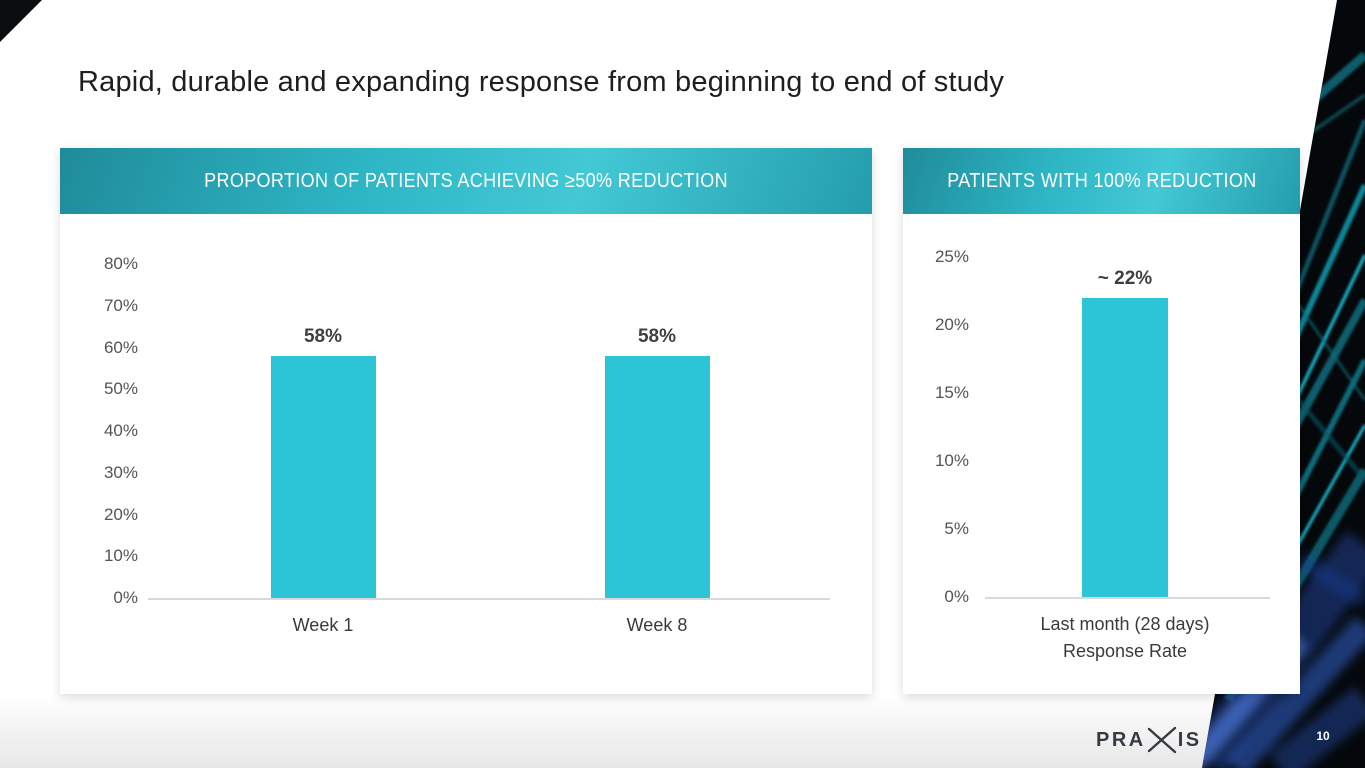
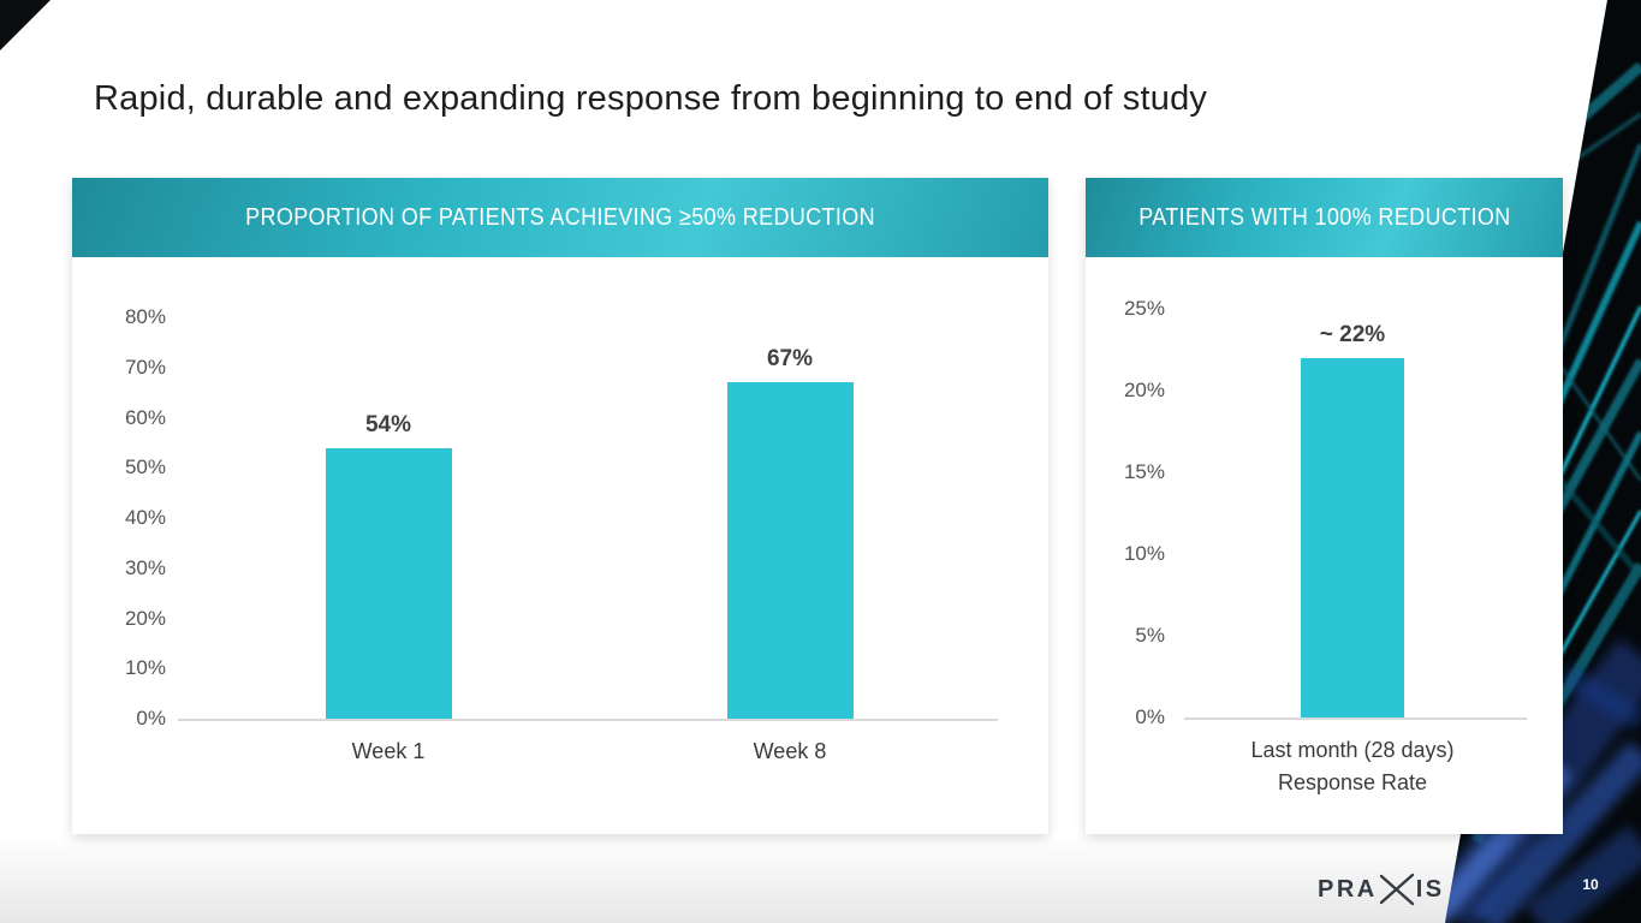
PROPORTION OF PATIENTS ACHIEVING ≥50% REDUCTION/Week 1: 58% -> 54%
PROPORTION OF PATIENTS ACHIEVING ≥50% REDUCTION/Week 8: 58% -> 67%
